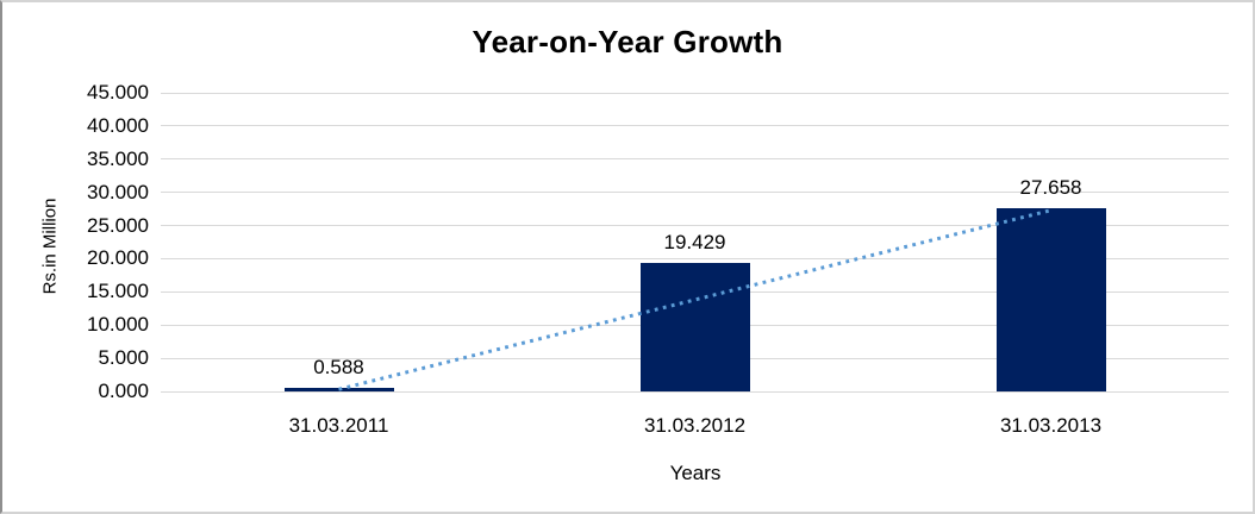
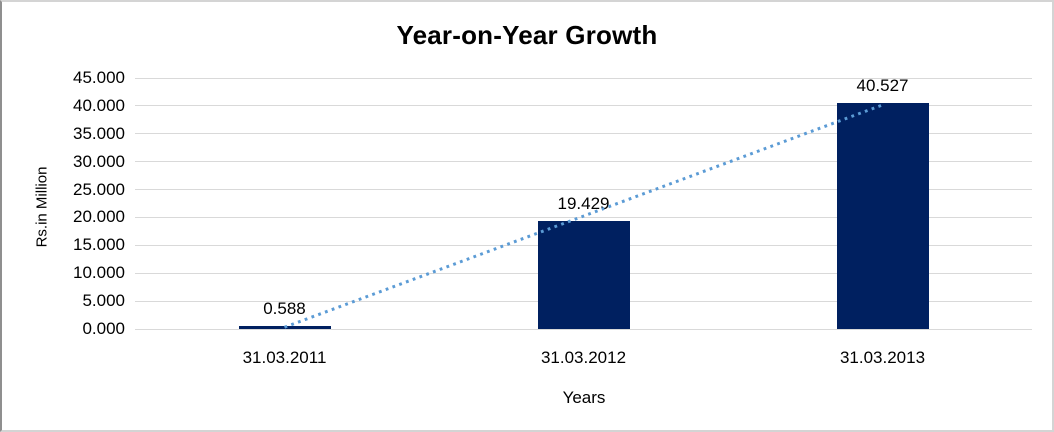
31.03.2013: 27.658 -> 40.527
